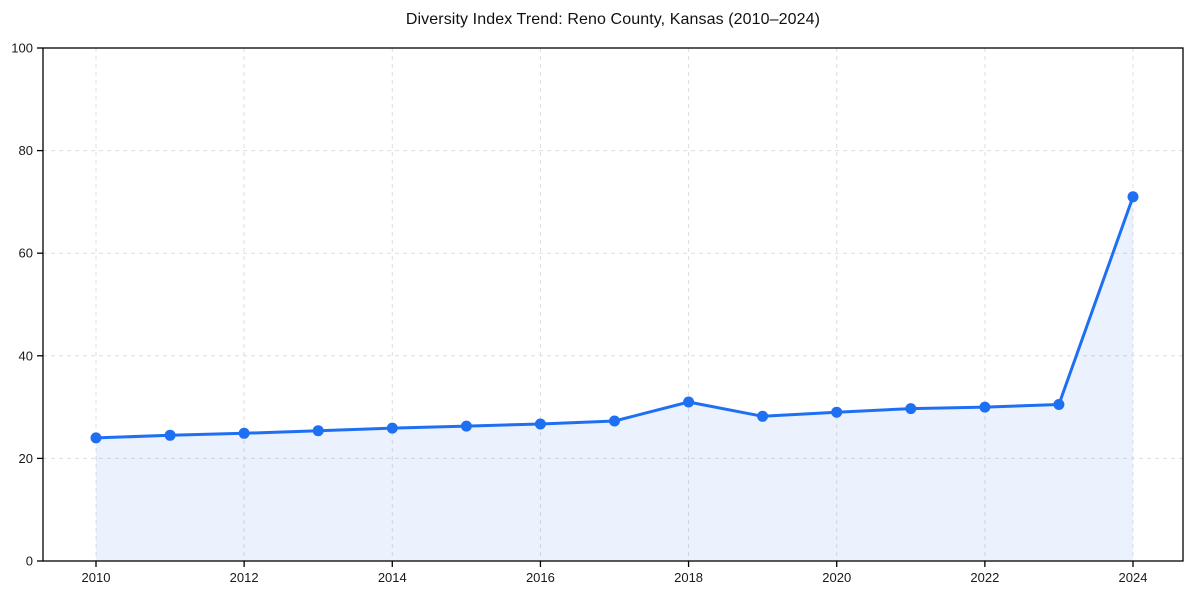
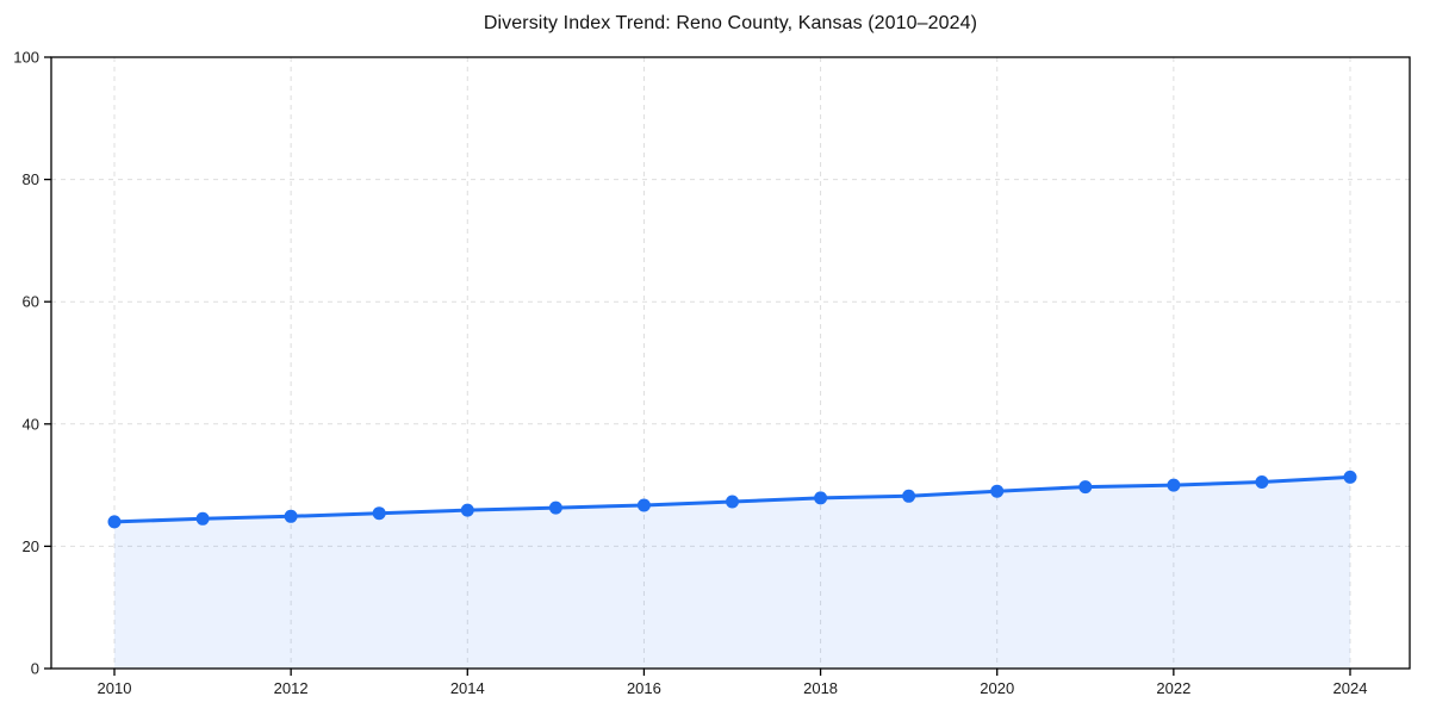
2018: 31 -> 28
2024: 71 -> 31
